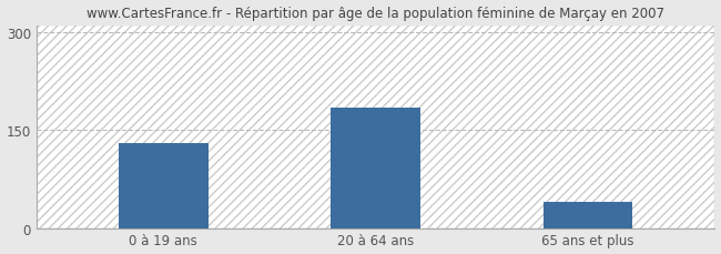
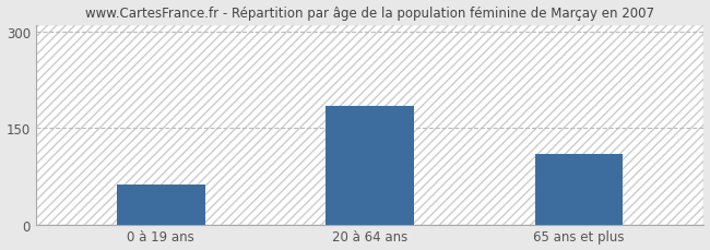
0 à 19 ans: 130 -> 62
65 ans et plus: 40 -> 110
